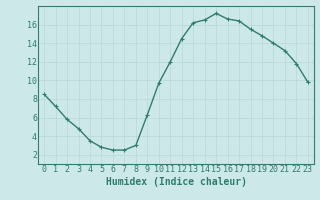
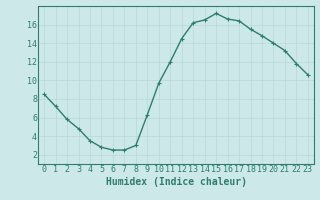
23: 9.8 -> 10.6
